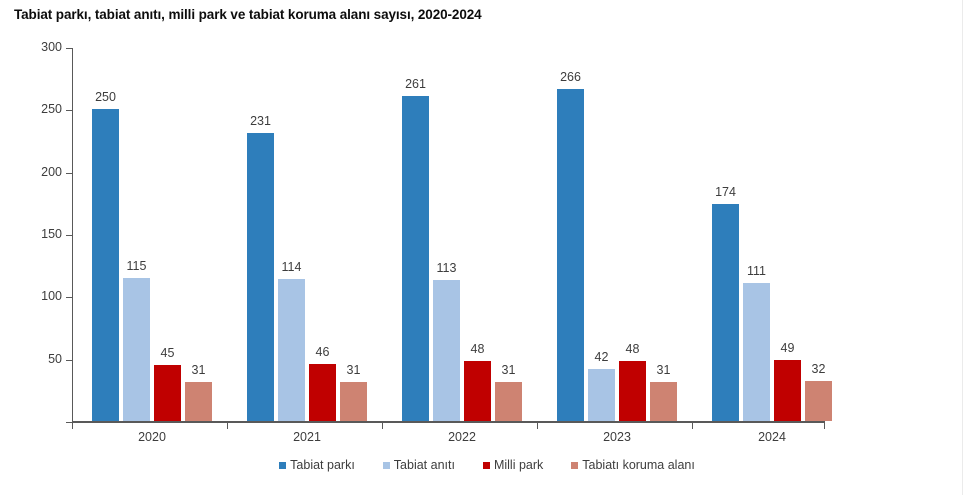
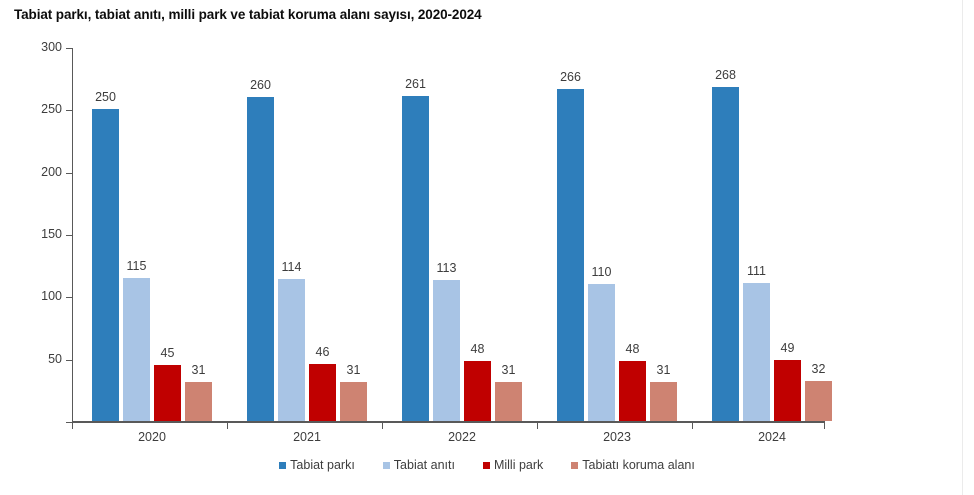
Tabiat parkı/2021: 231 -> 260
Tabiat anıtı/2023: 42 -> 110
Tabiat parkı/2024: 174 -> 268
